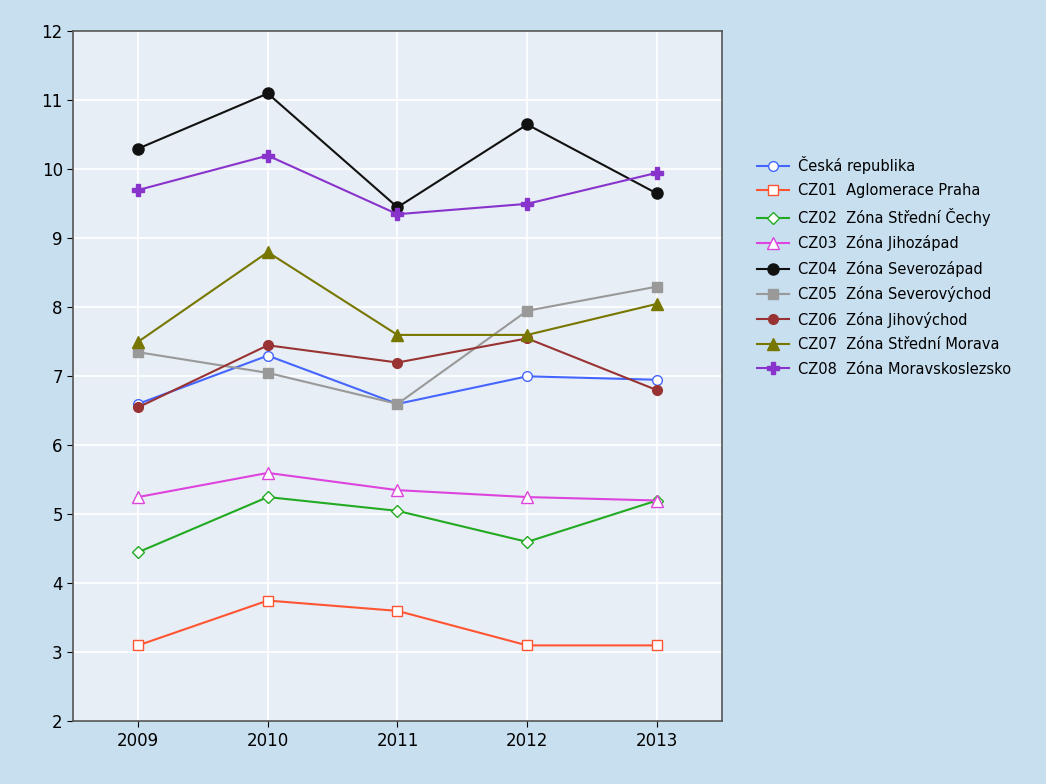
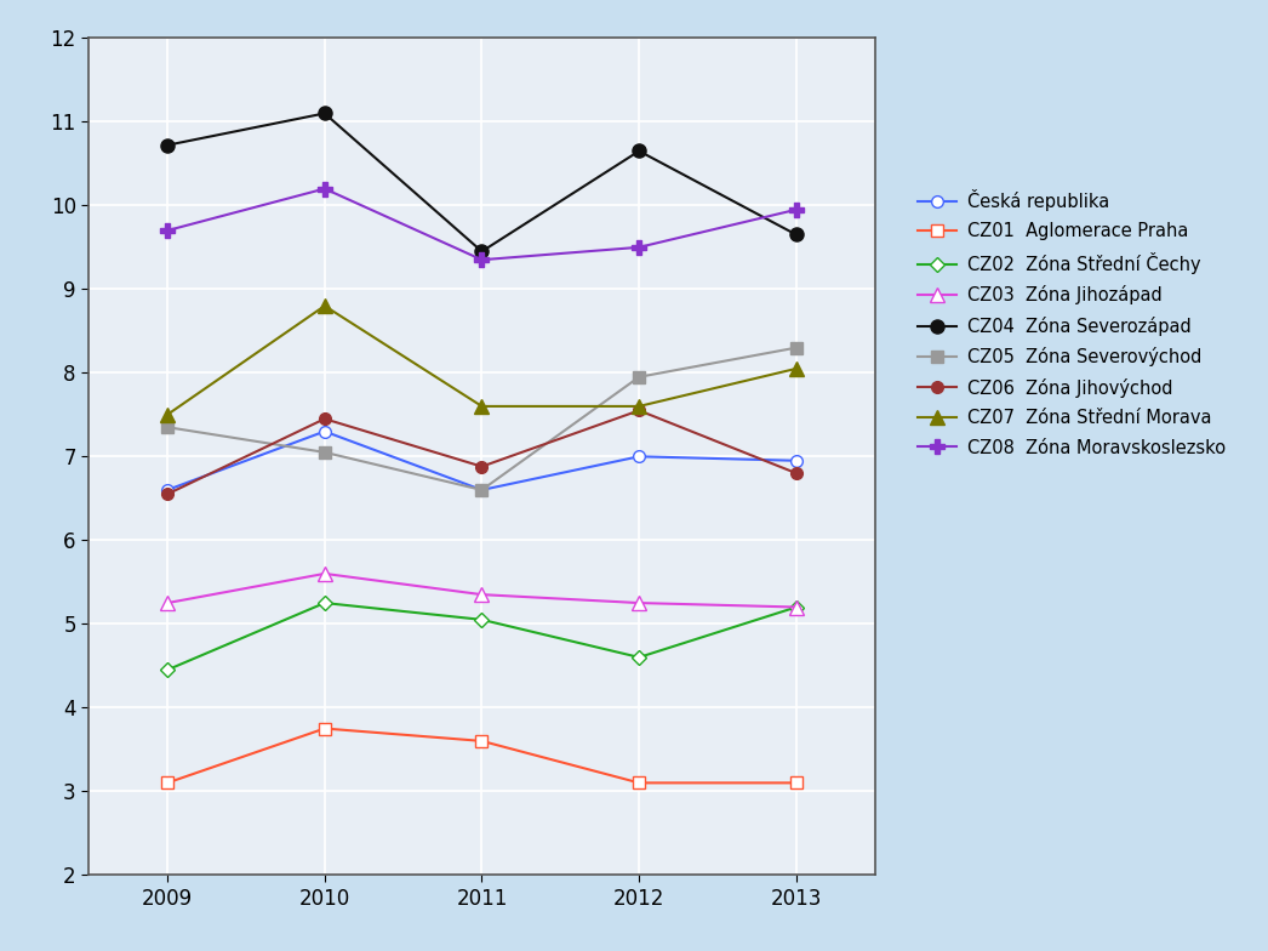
CZ04 Zóna Severozápad/2009: 10.30 -> 10.72
CZ06 Zóna Jihovýchod/2011: 7.20 -> 6.88
